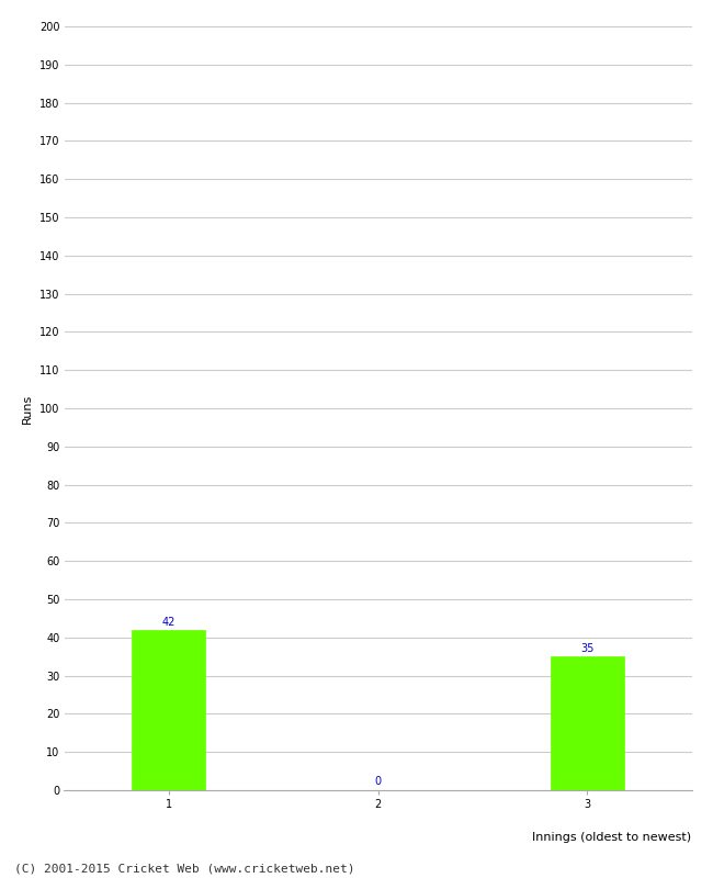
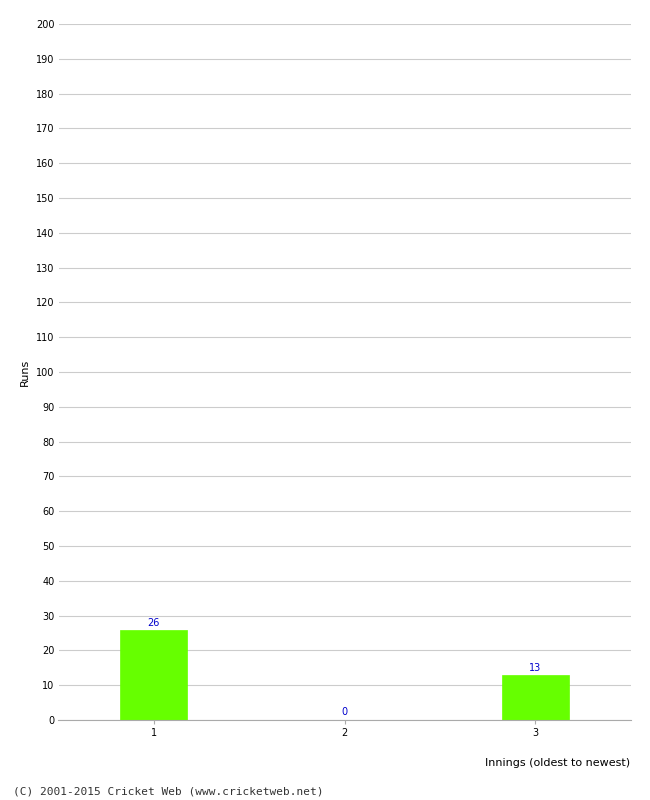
1: 42 -> 26
3: 35 -> 13
